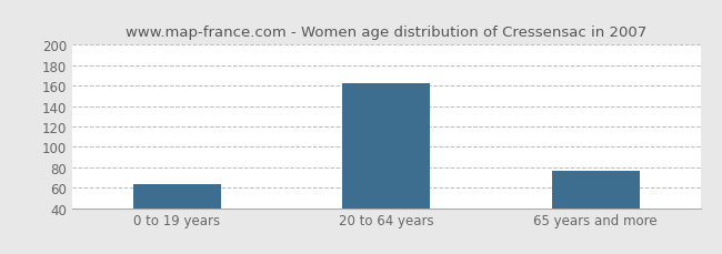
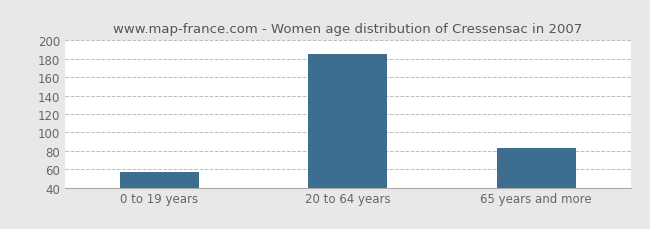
0 to 19 years: 64 -> 57
20 to 64 years: 162 -> 185
65 years and more: 76 -> 83
